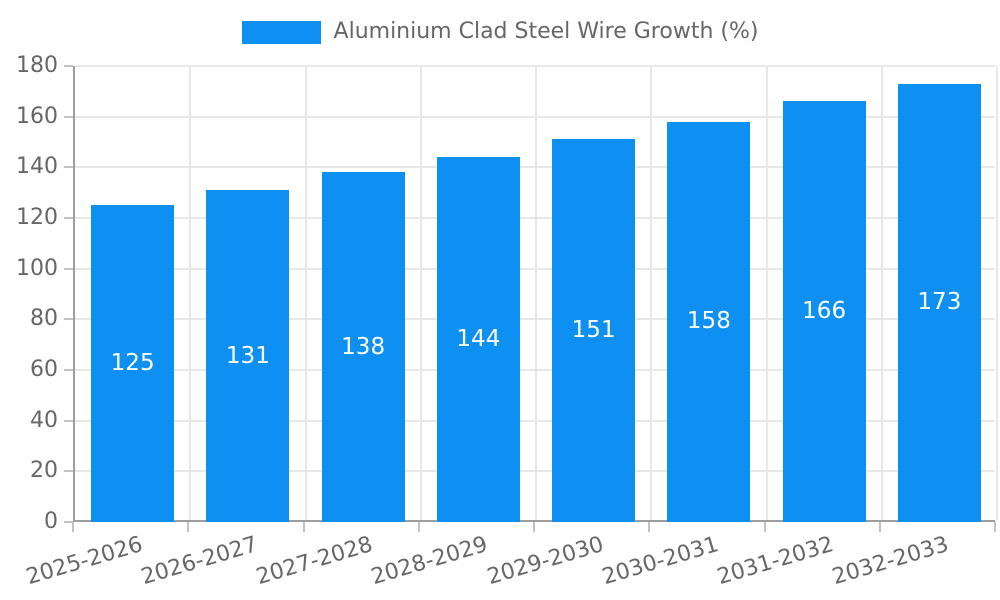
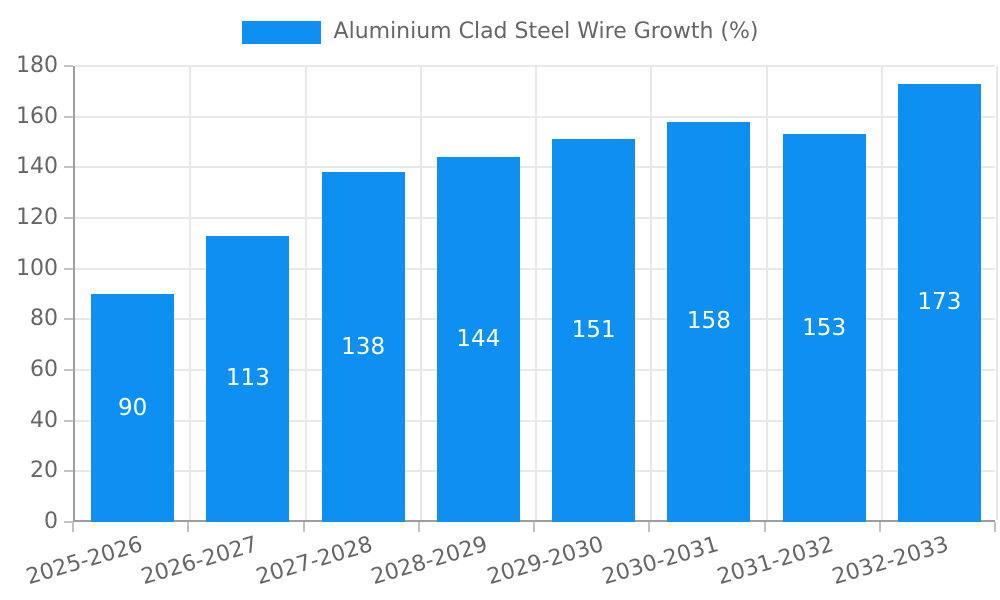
2025-2026: 125 -> 90
2026-2027: 131 -> 113
2031-2032: 166 -> 153
